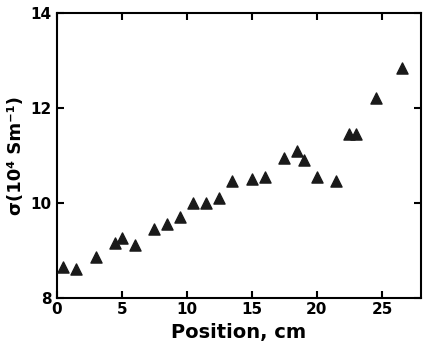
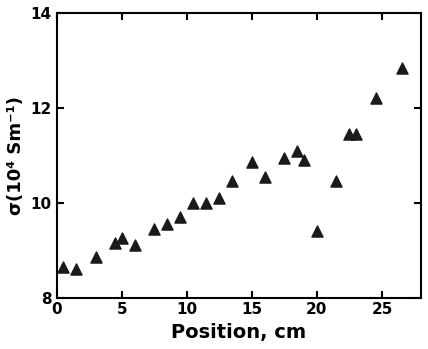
15: 10.50 -> 10.85
20: 10.55 -> 9.40
